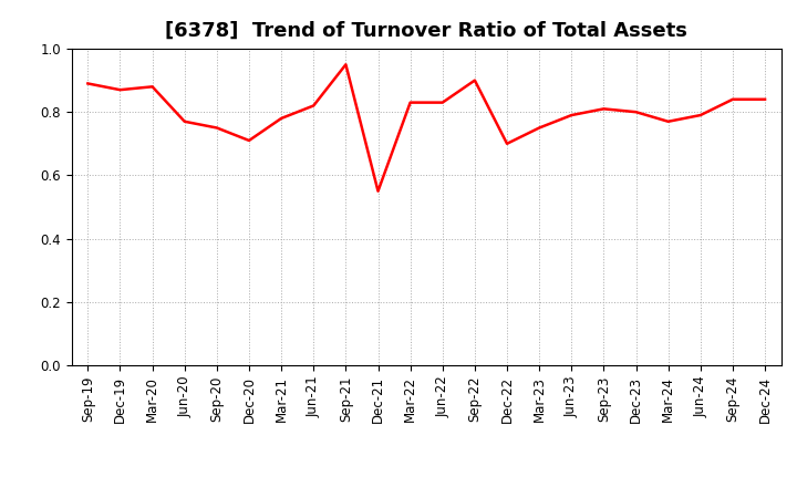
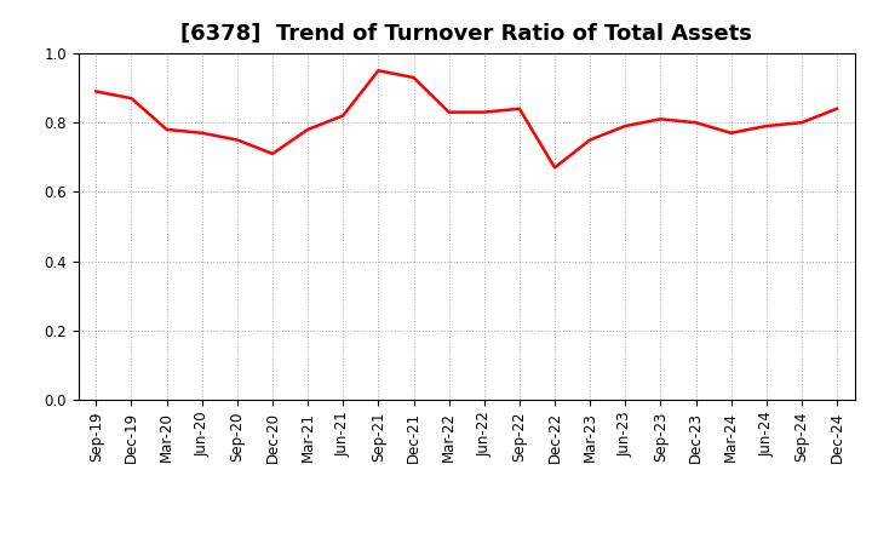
Mar-20: 0.88 -> 0.78
Dec-21: 0.55 -> 0.93
Sep-22: 0.90 -> 0.84
Dec-22: 0.70 -> 0.67
Sep-24: 0.84 -> 0.80
